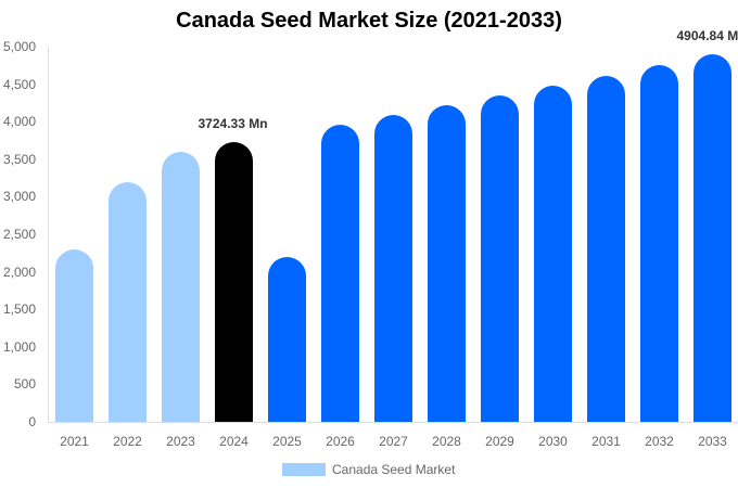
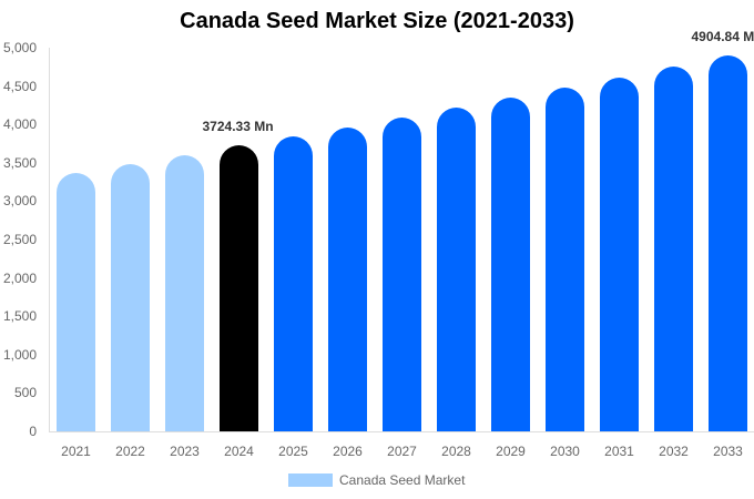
2021: 2300 -> 3400
2022: 3200 -> 3500
2025: 2200 -> 3800
